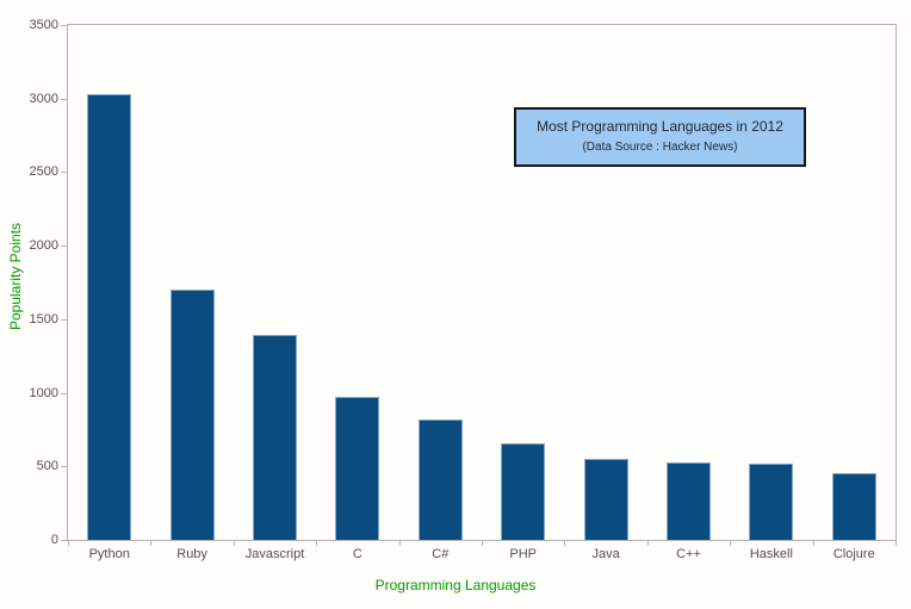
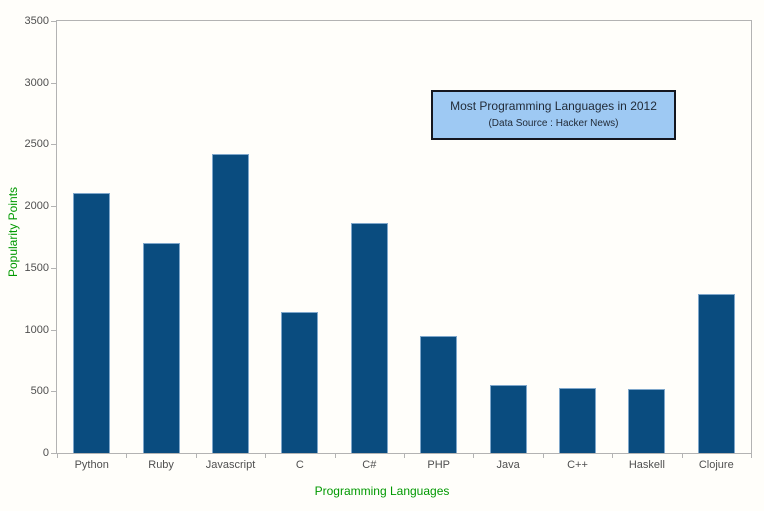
Python: 3030 -> 2110
Javascript: 1390 -> 2420
C: 970 -> 1140
C#: 820 -> 1860
PHP: 660 -> 950
Clojure: 450 -> 1290
